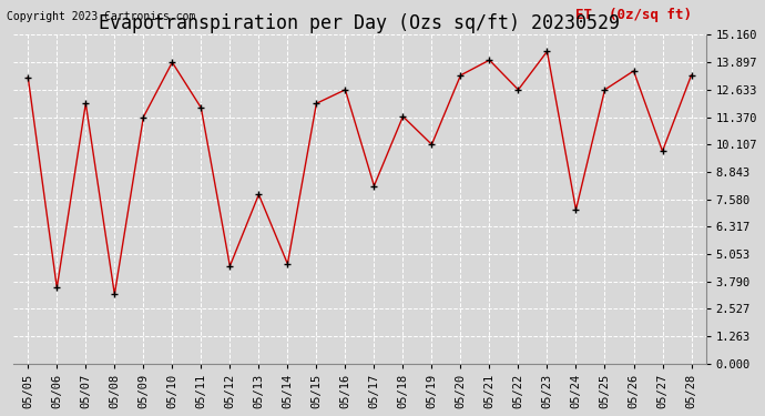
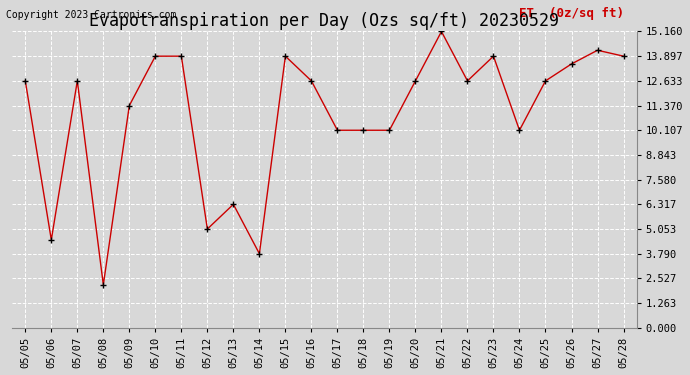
05/05: 13.2 -> 12.6
05/06: 3.5 -> 4.5
05/07: 12.0 -> 12.6
05/08: 3.2 -> 2.2
05/11: 11.8 -> 13.9
05/12: 4.5 -> 5.1
05/13: 7.8 -> 6.3
05/14: 4.6 -> 3.8
05/15: 12.0 -> 13.9
05/17: 8.2 -> 10.1
05/18: 11.4 -> 10.1
05/20: 13.3 -> 12.6
05/21: 14.0 -> 15.2
05/23: 14.4 -> 13.9
05/24: 7.1 -> 10.1
05/27: 9.8 -> 14.2
05/28: 13.3 -> 13.9
